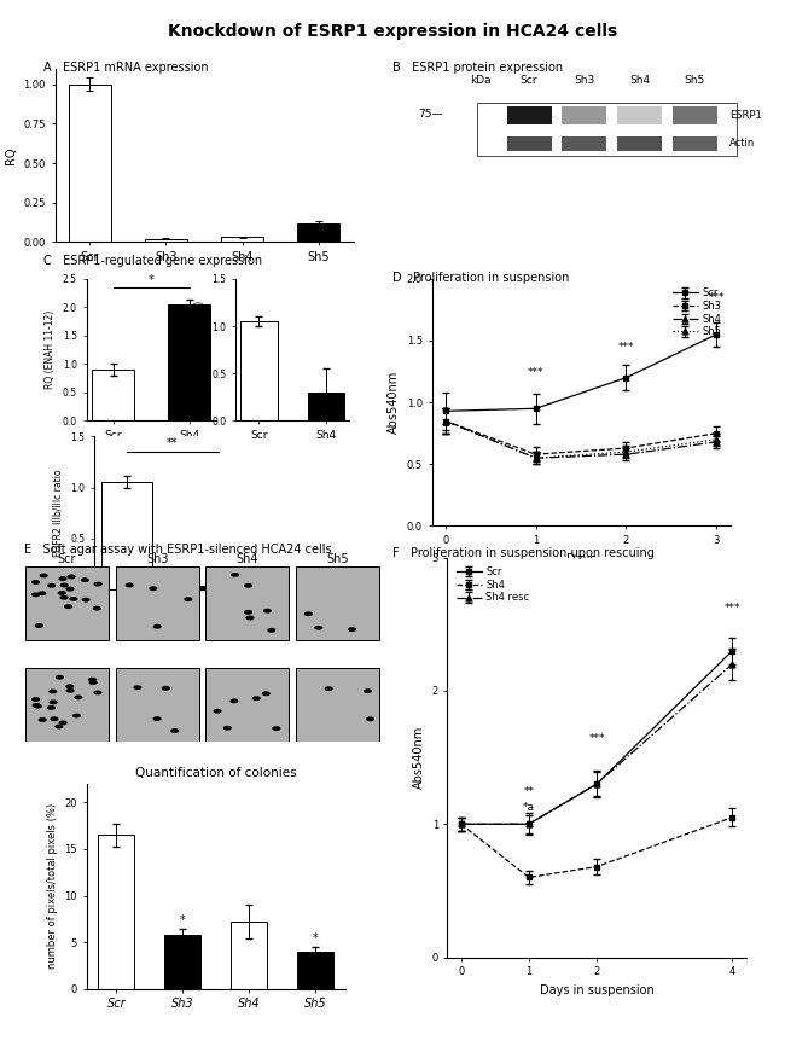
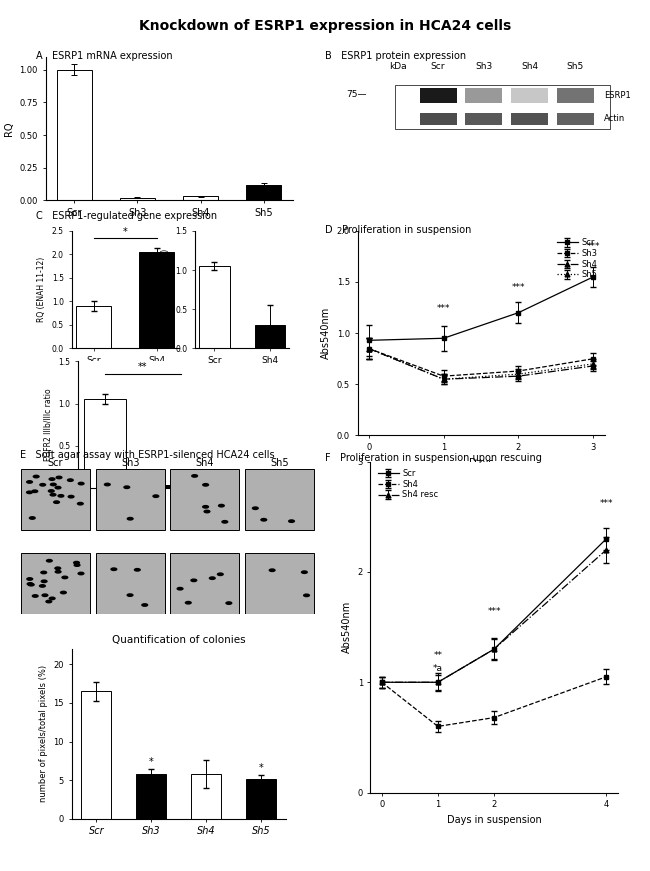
Quantification of colonies/Sh4: 7.2 -> 5.8
Quantification of colonies/Sh5: 4.0 -> 5.2
